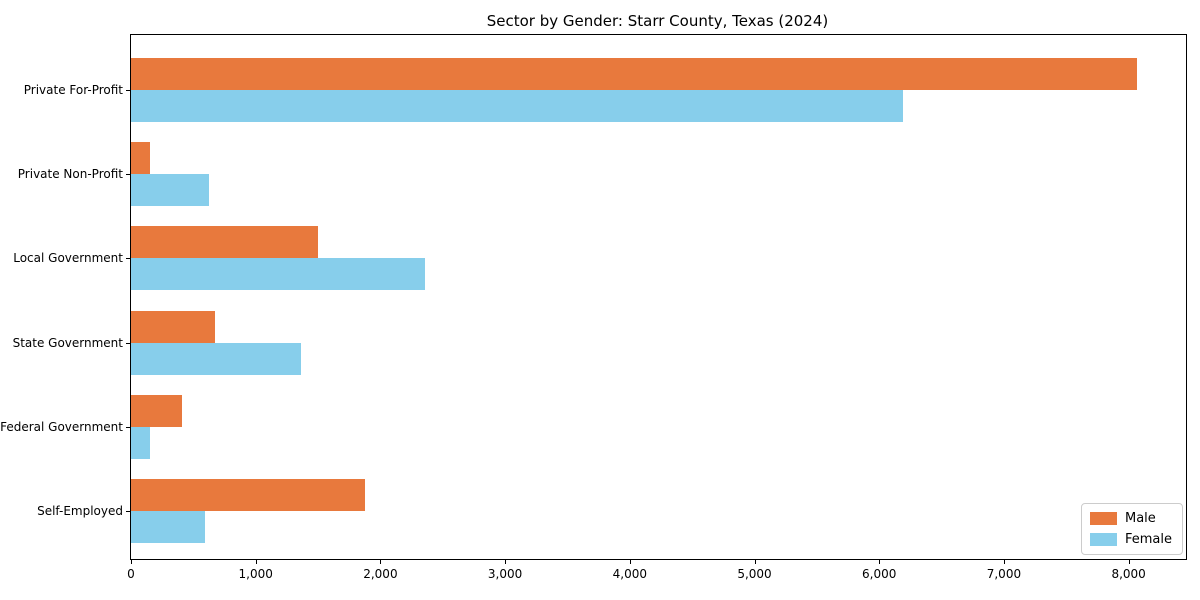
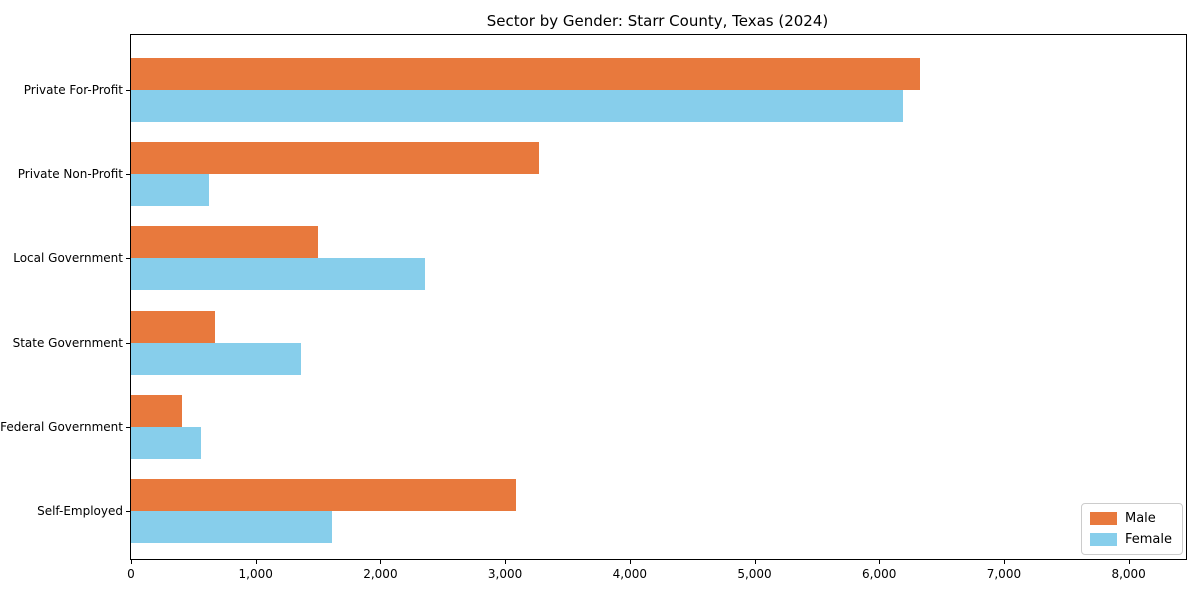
Male/Private For-Profit: 8070 -> 6330
Male/Private Non-Profit: 150 -> 3270
Female/Federal Government: 150 -> 560
Male/Self-Employed: 1880 -> 3090
Female/Self-Employed: 590 -> 1610
